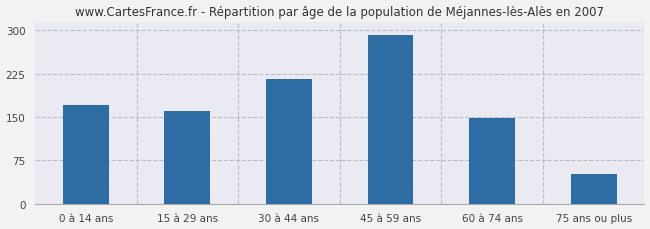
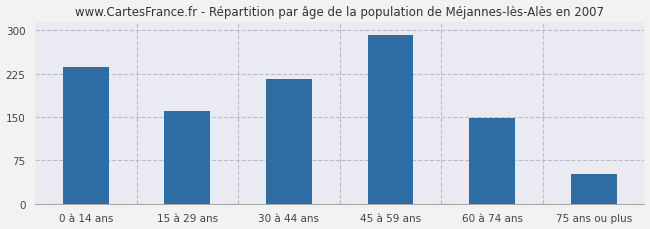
0 à 14 ans: 170 -> 236
